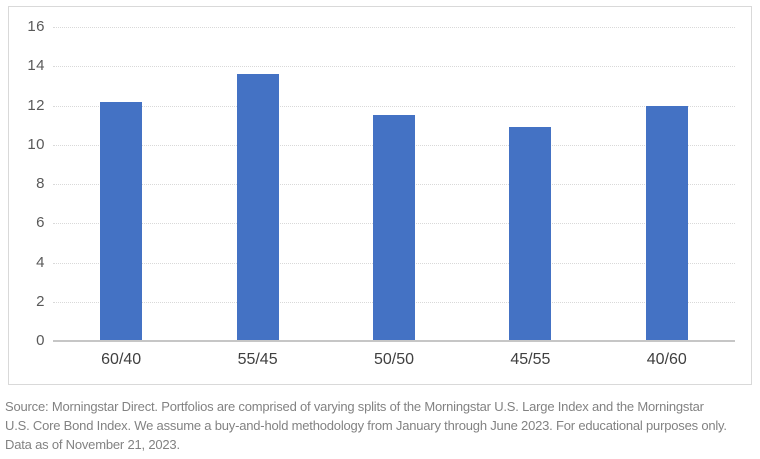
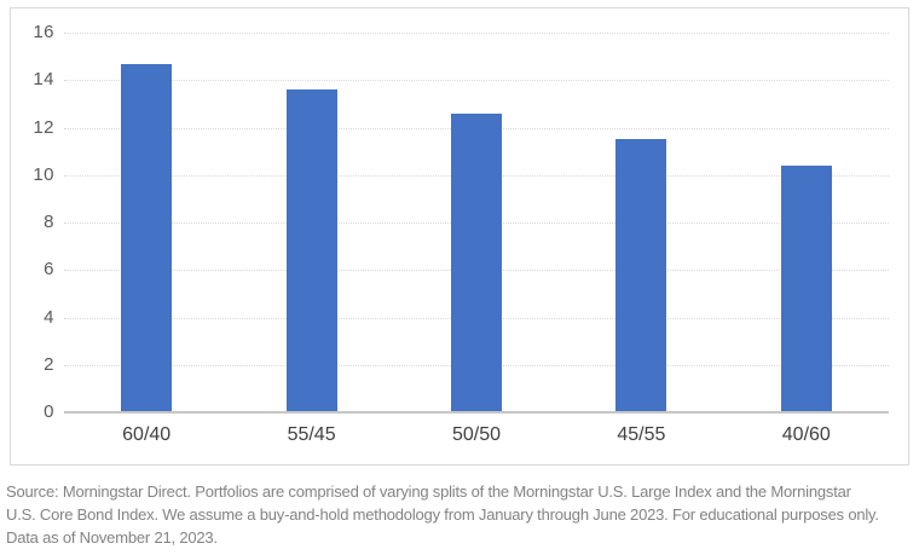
60/40: 12.2 -> 14.7
50/50: 11.5 -> 12.6
45/55: 10.9 -> 11.5
40/60: 12.0 -> 10.4
